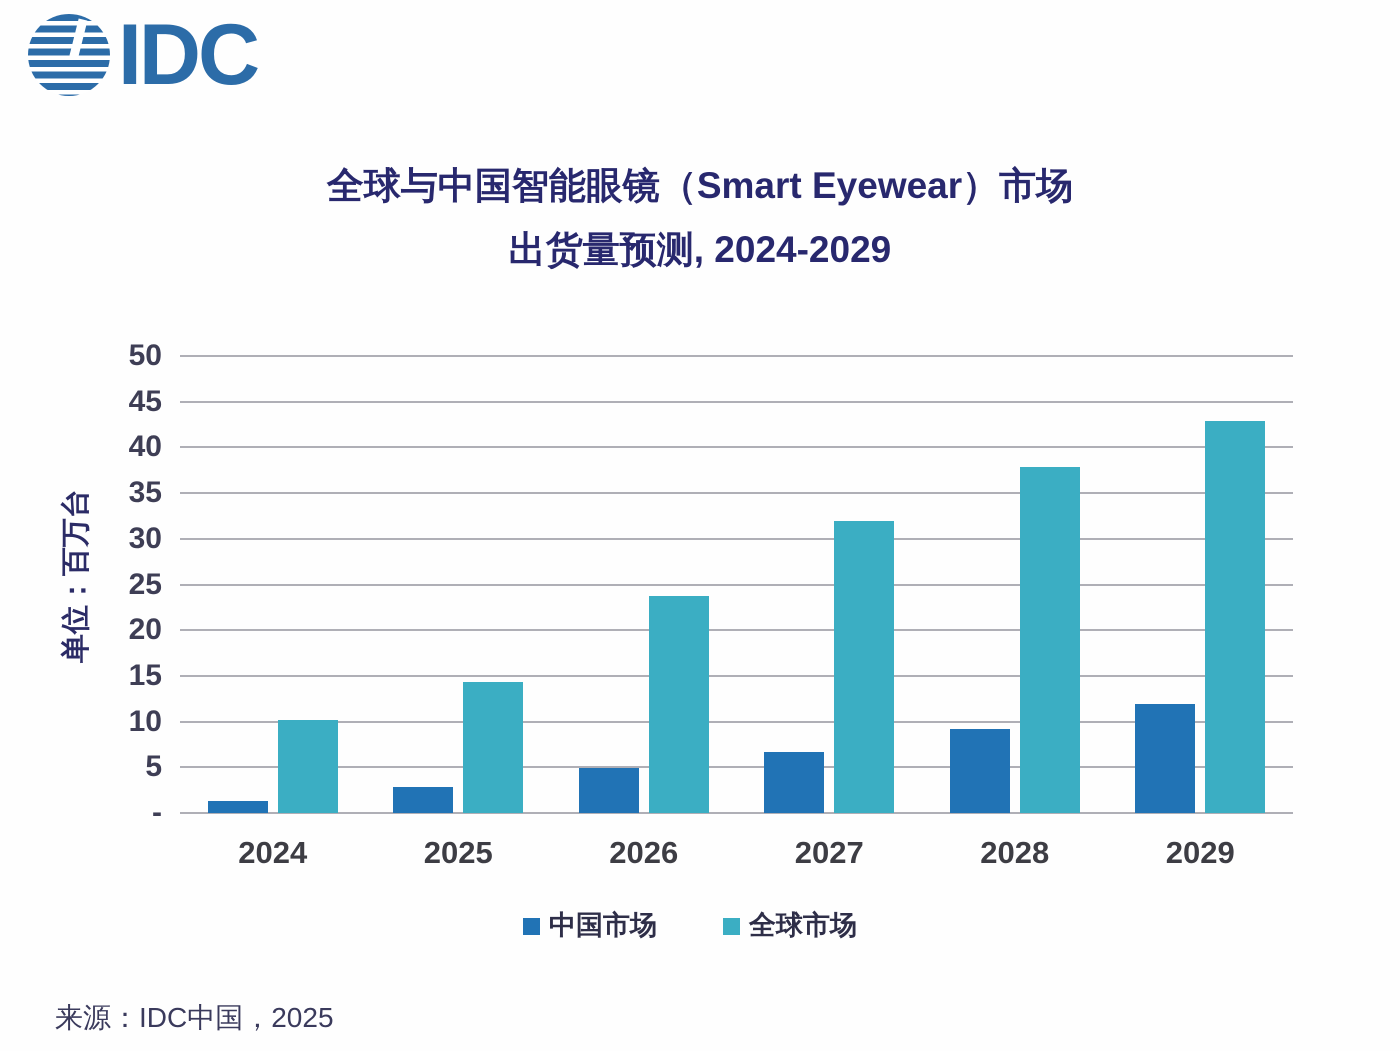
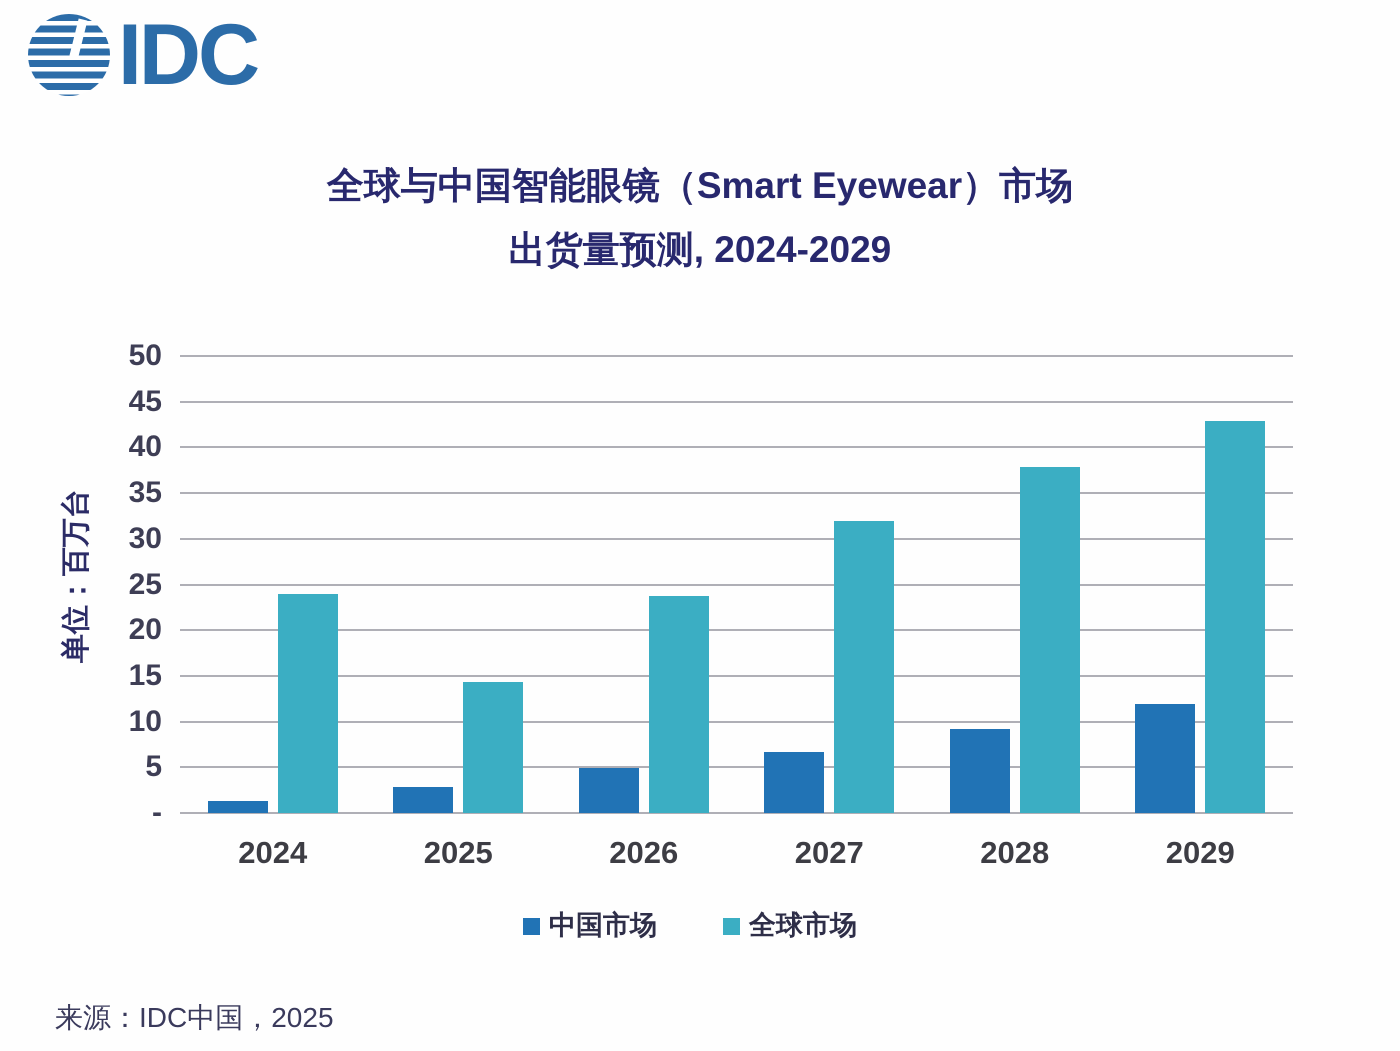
全球市场/2024: 10 -> 24
